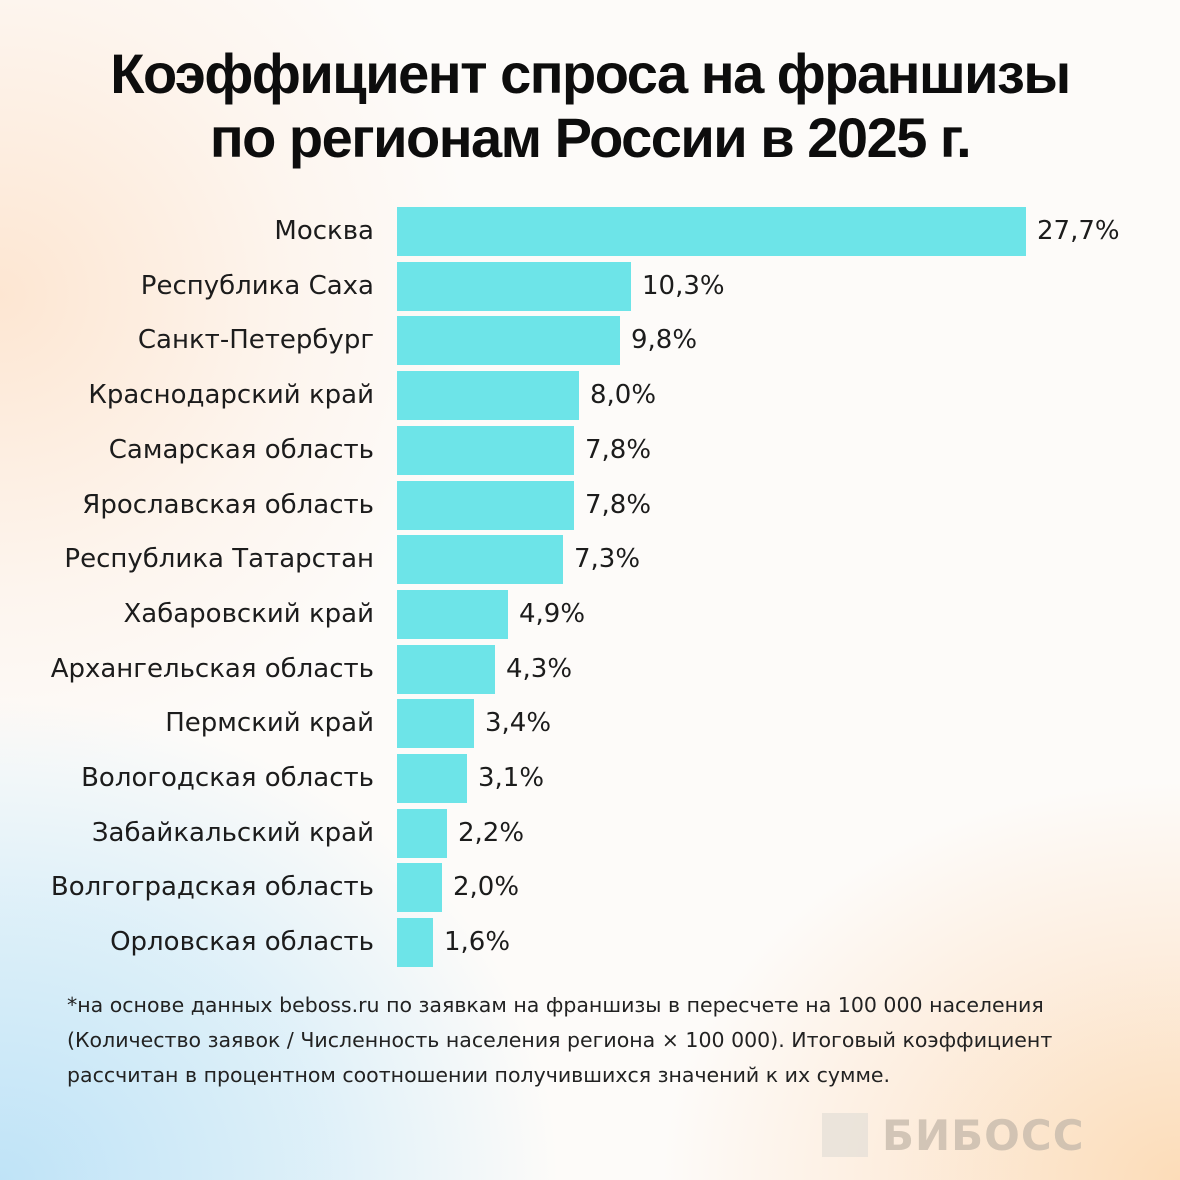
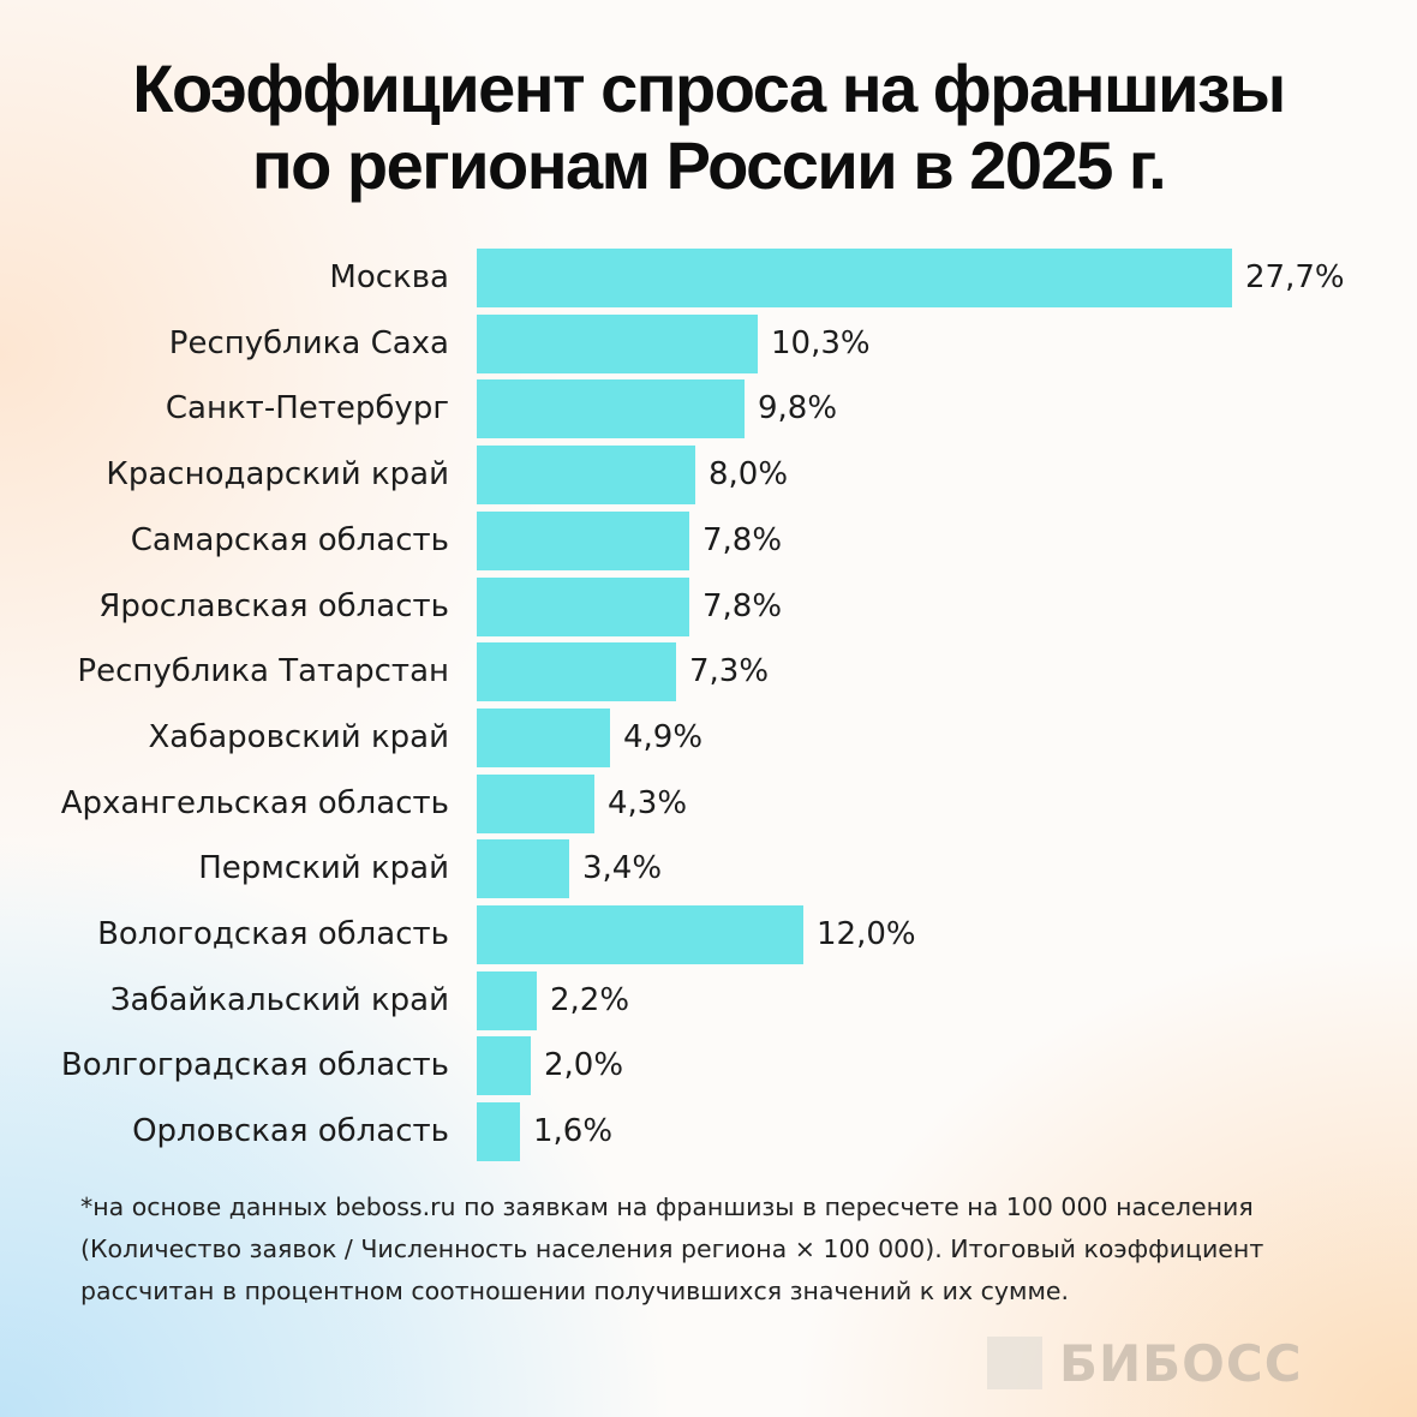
Вологодская область: 3,1% -> 12,0%
